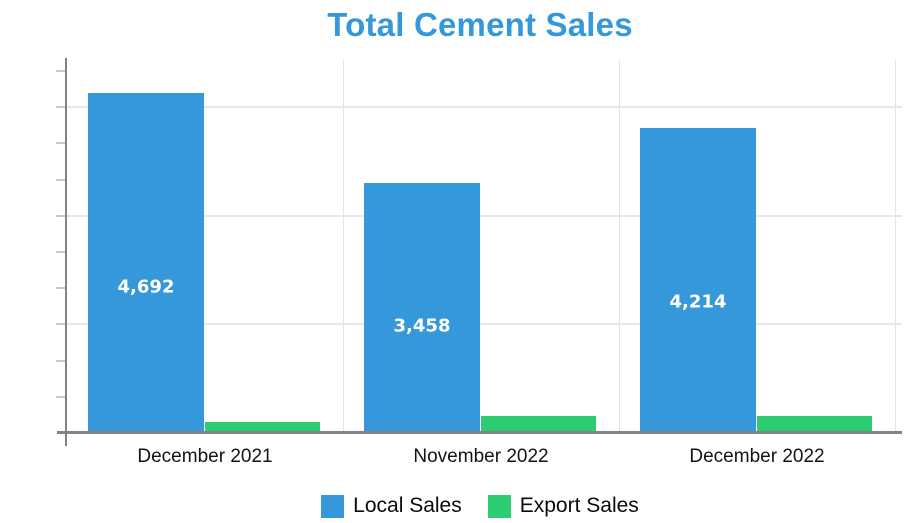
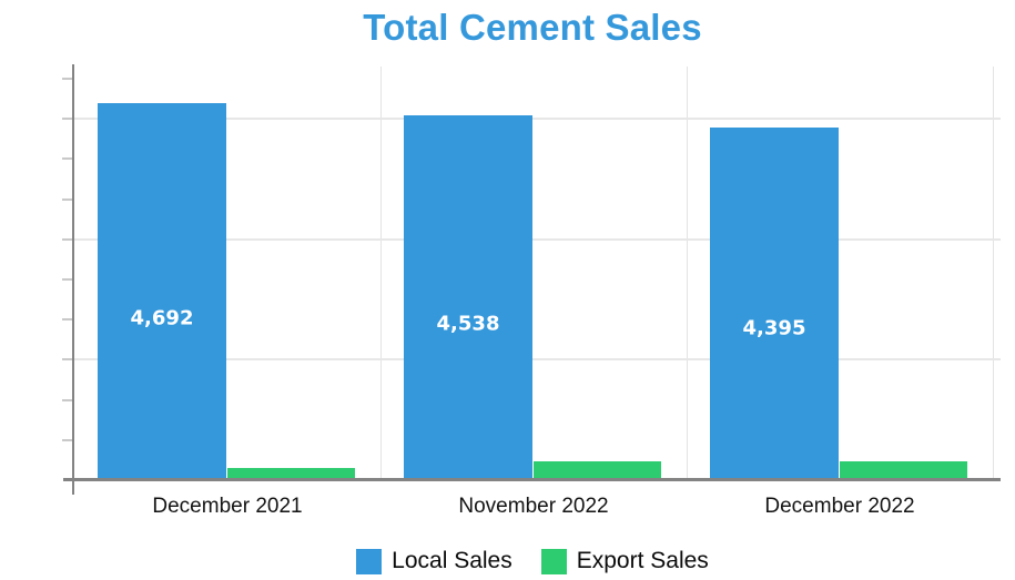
Local Sales/November 2022: 3,458 -> 4,538
Local Sales/December 2022: 4,214 -> 4,395
